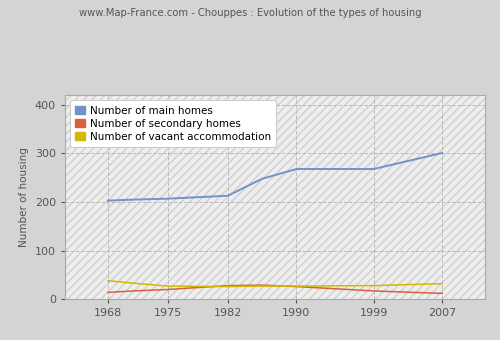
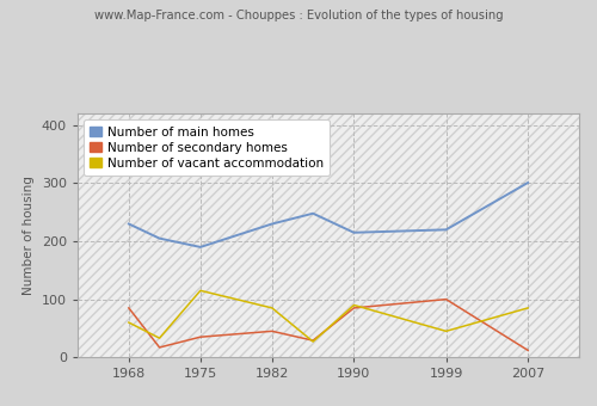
Number of main homes/1968: 203 -> 230
Number of secondary homes/1968: 14 -> 85
Number of vacant accommodation/1968: 38 -> 60
Number of main homes/1975: 207 -> 190
Number of secondary homes/1975: 20 -> 35
Number of vacant accommodation/1975: 27 -> 115
Number of main homes/1982: 213 -> 230
Number of secondary homes/1982: 28 -> 45
Number of vacant accommodation/1982: 26 -> 85
Number of main homes/1990: 268 -> 215
Number of secondary homes/1990: 26 -> 85
Number of vacant accommodation/1990: 27 -> 90
Number of main homes/1999: 268 -> 220
Number of secondary homes/1999: 17 -> 100
Number of vacant accommodation/1999: 28 -> 45
Number of vacant accommodation/2007: 32 -> 85
